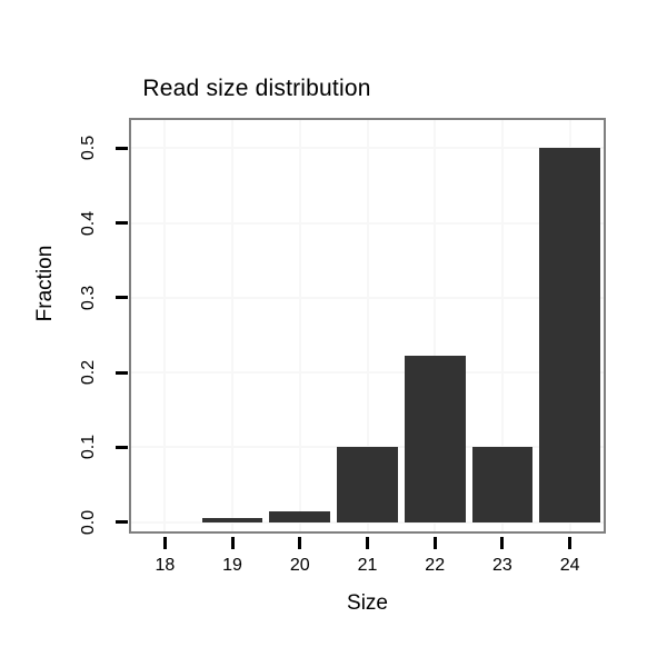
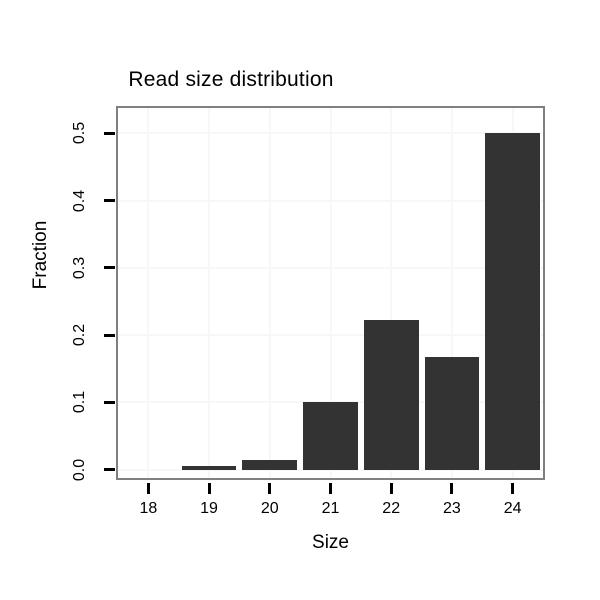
23: 0.10 -> 0.17
